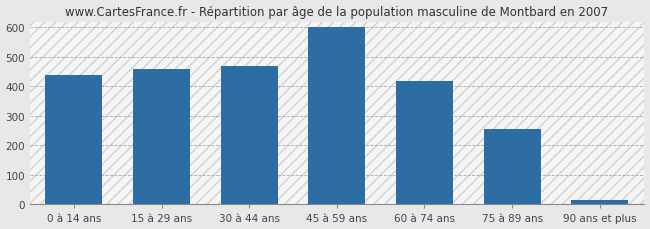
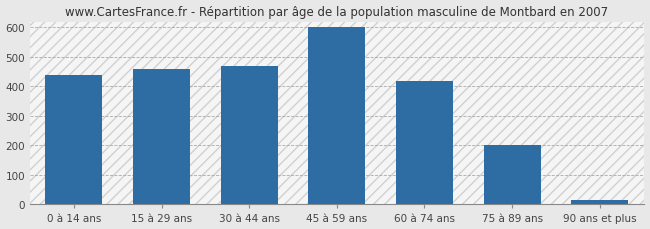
75 à 89 ans: 255 -> 200
